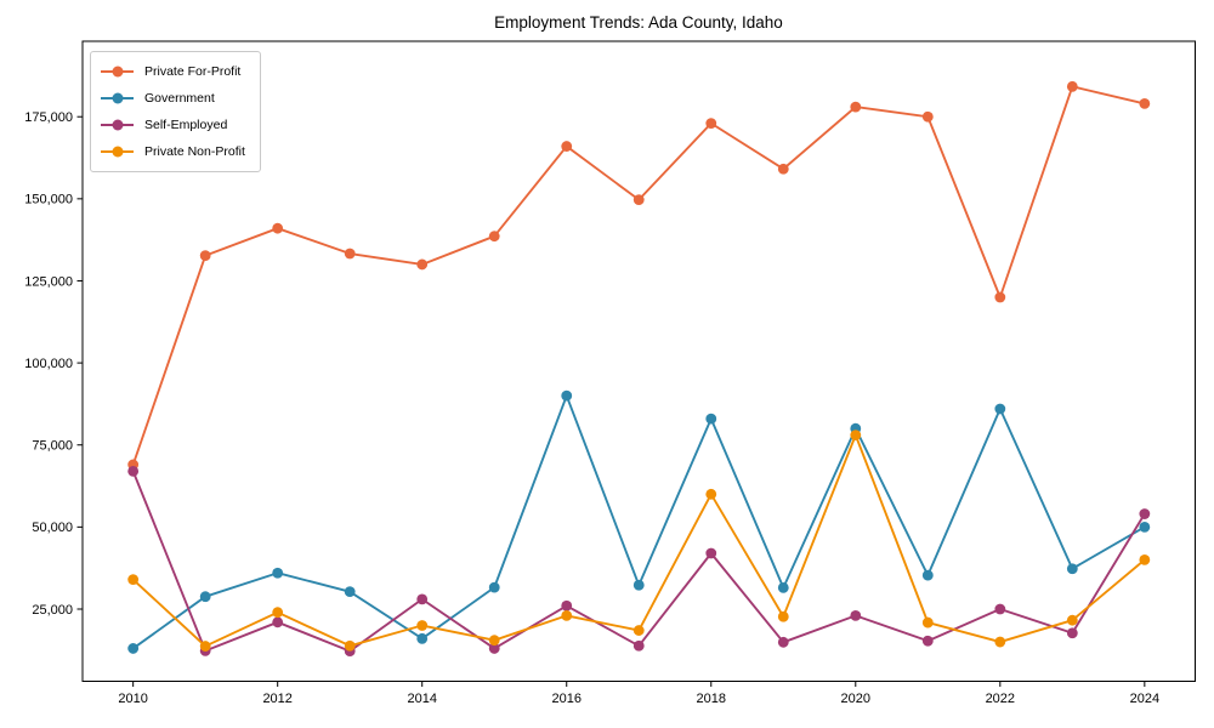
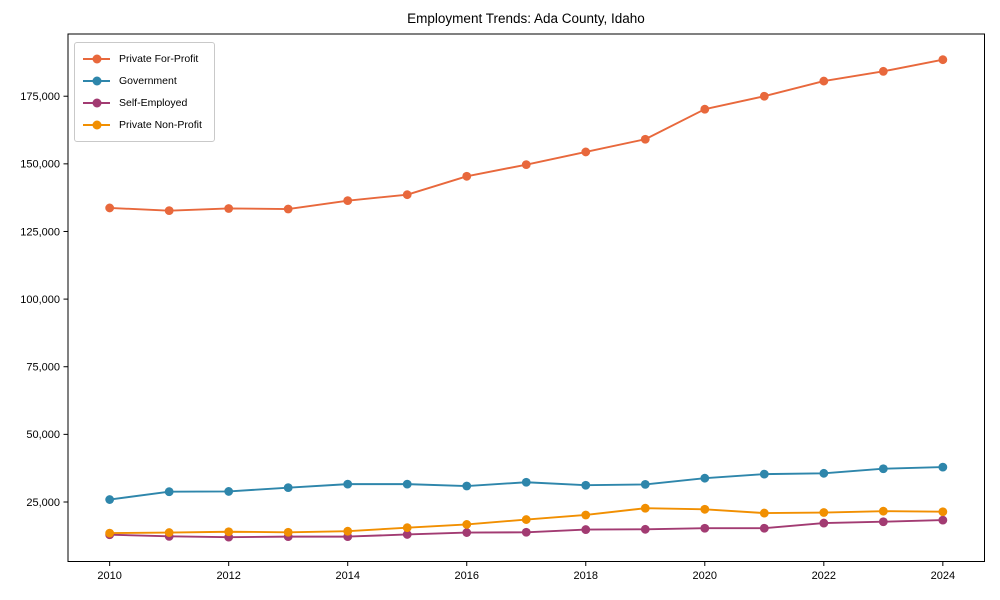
Private For-Profit/2010: 69000 -> 134000
Government/2010: 13000 -> 26000
Self-Employed/2010: 67000 -> 13000
Private Non-Profit/2010: 34000 -> 14000
Private For-Profit/2012: 141000 -> 134000
Government/2012: 36000 -> 29000
Self-Employed/2012: 21000 -> 12000
Private Non-Profit/2012: 24000 -> 14000
Private For-Profit/2014: 130000 -> 136000
Government/2014: 16000 -> 32000
Self-Employed/2014: 28000 -> 12000
Private Non-Profit/2014: 20000 -> 14000
Private For-Profit/2016: 166000 -> 145000
Government/2016: 90000 -> 31000
Self-Employed/2016: 26000 -> 14000
Private Non-Profit/2016: 23000 -> 17000
Private For-Profit/2018: 173000 -> 154000
Government/2018: 83000 -> 31000
Self-Employed/2018: 42000 -> 15000
Private Non-Profit/2018: 60000 -> 20000
Private For-Profit/2020: 178000 -> 170000
Government/2020: 80000 -> 34000
Self-Employed/2020: 23000 -> 15000
Private Non-Profit/2020: 78000 -> 22000
Private For-Profit/2022: 120000 -> 181000
Government/2022: 86000 -> 36000
Self-Employed/2022: 25000 -> 17000
Private Non-Profit/2022: 15000 -> 21000
Private For-Profit/2024: 179000 -> 188000
Government/2024: 50000 -> 38000
Self-Employed/2024: 54000 -> 18000
Private Non-Profit/2024: 40000 -> 21000
